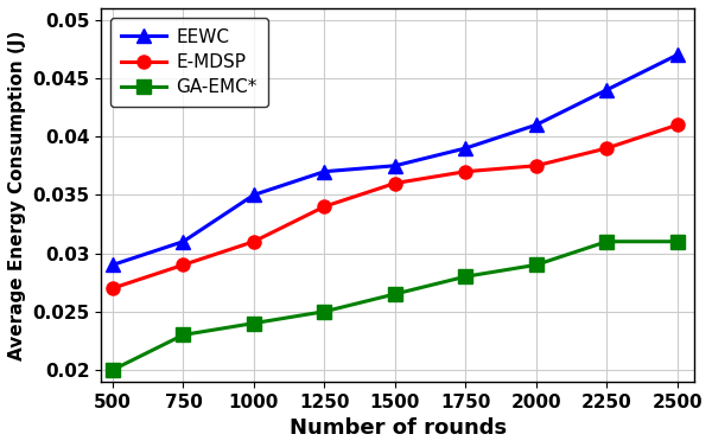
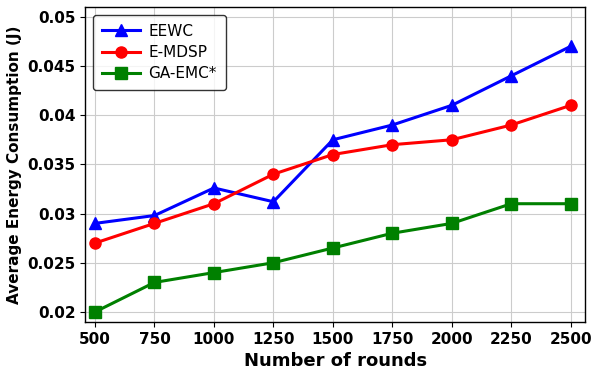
EEWC/750: 0.0310 -> 0.0298
EEWC/1000: 0.0350 -> 0.0326
EEWC/1250: 0.0370 -> 0.0312
